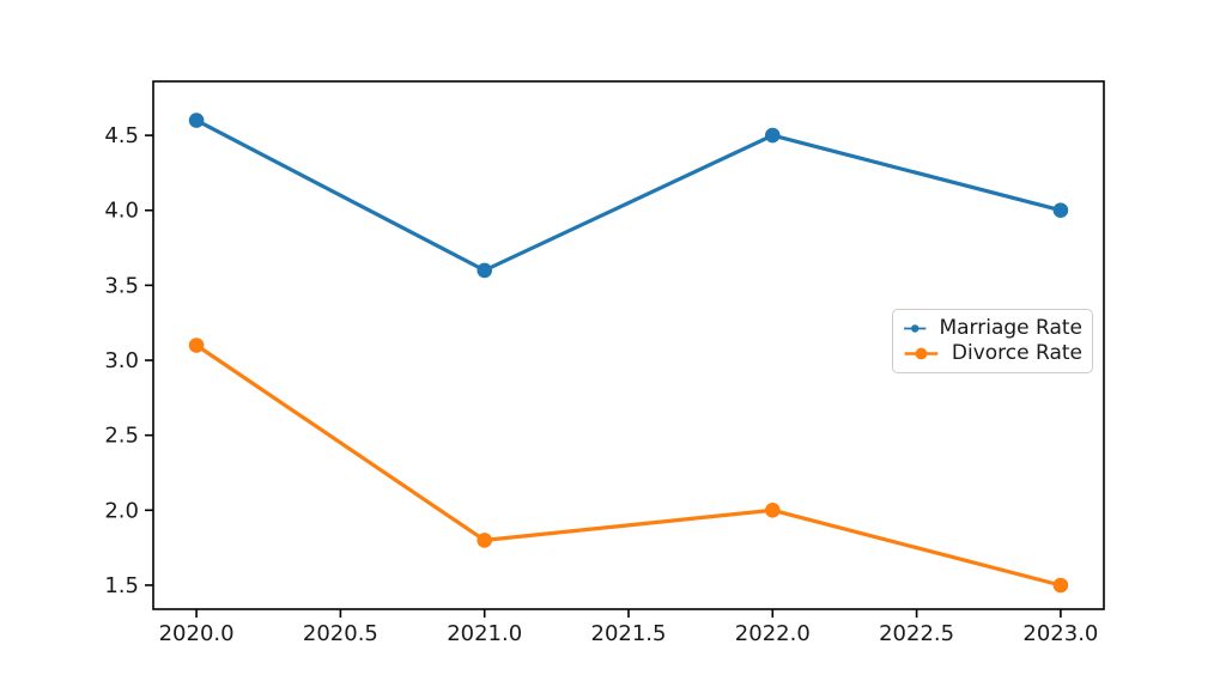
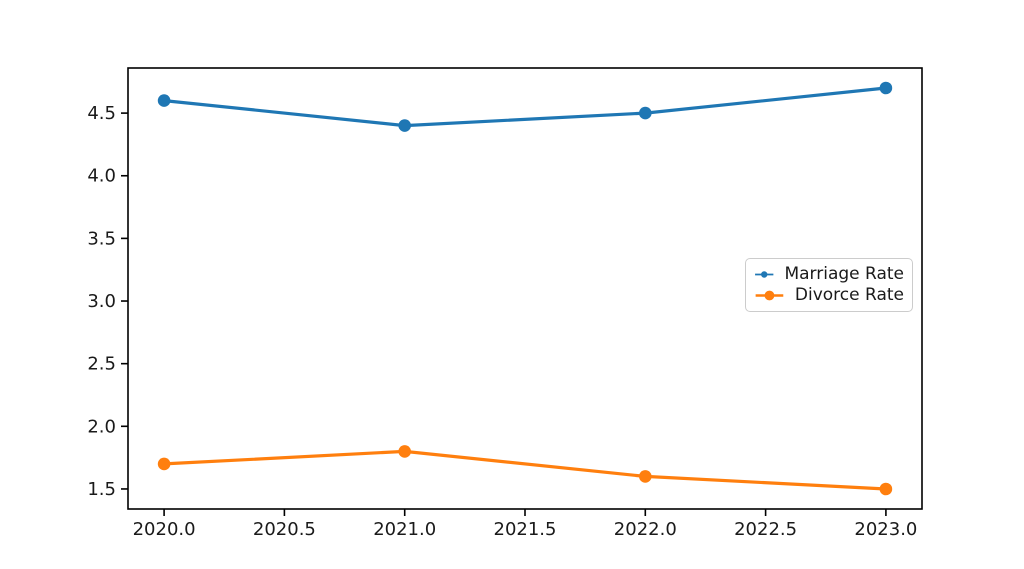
Divorce Rate/2020.0: 3.1 -> 1.7
Marriage Rate/2021.0: 3.6 -> 4.4
Divorce Rate/2022.0: 2.0 -> 1.6
Marriage Rate/2023.0: 4.0 -> 4.7
